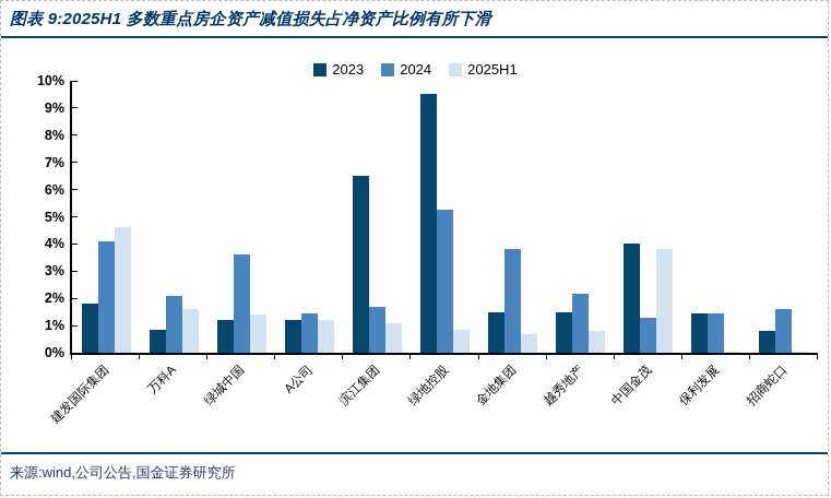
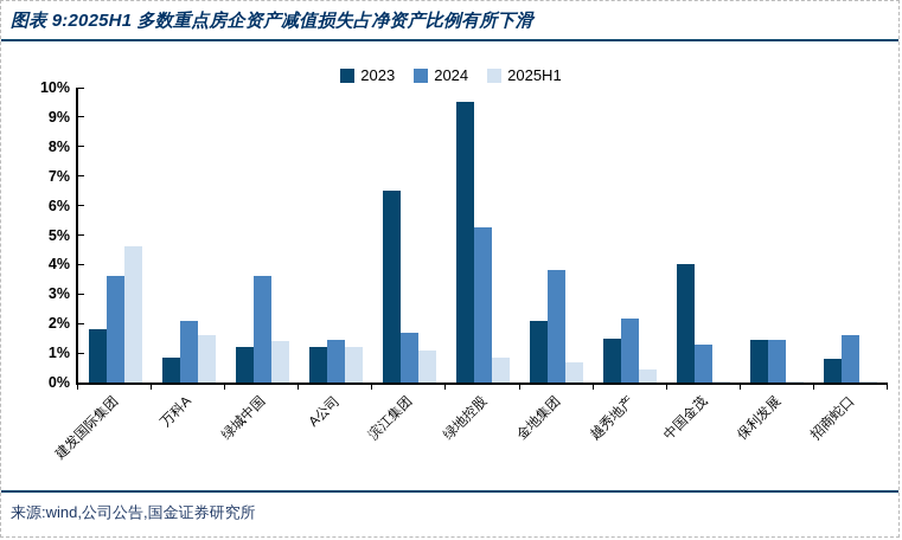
2024/建发国际集团: 4.1% -> 3.6%
2023/金地集团: 1.5% -> 2.1%
2025H1/越秀地产: 0.8% -> 0.5%
2025H1/中国金茂: 3.8% -> 0.1%
